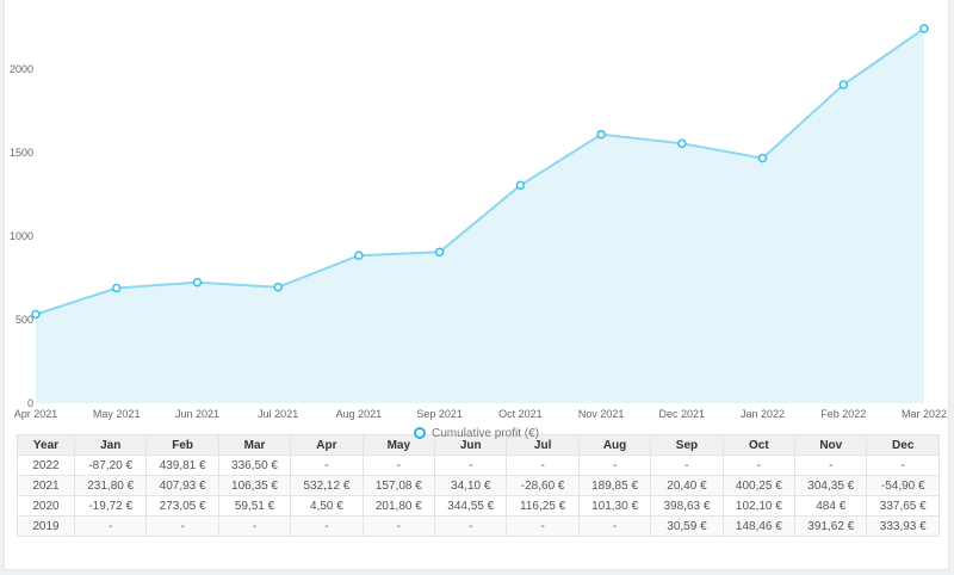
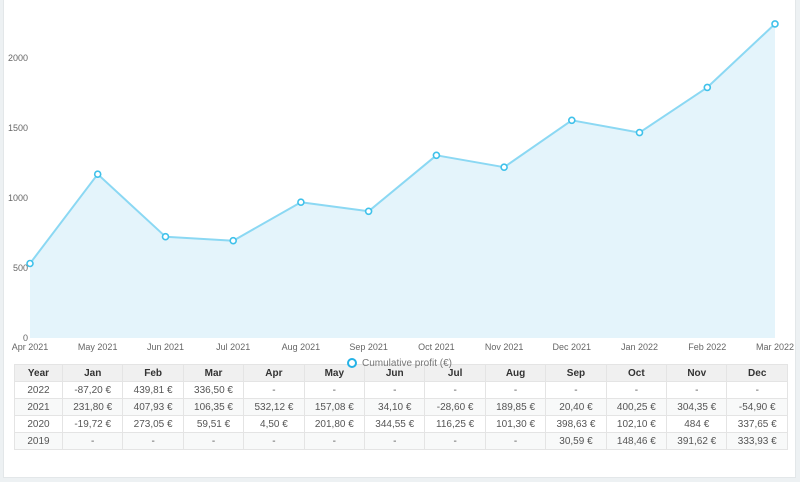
May 2021: 690 -> 1170
Aug 2021: 880 -> 970
Nov 2021: 1610 -> 1220
Feb 2022: 1910 -> 1790
